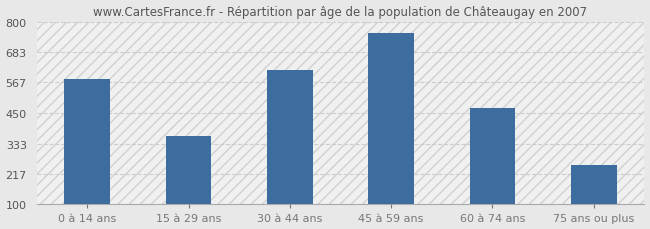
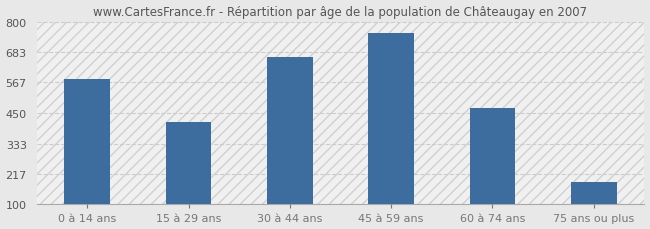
15 à 29 ans: 360 -> 415
30 à 44 ans: 615 -> 665
75 ans ou plus: 250 -> 185
